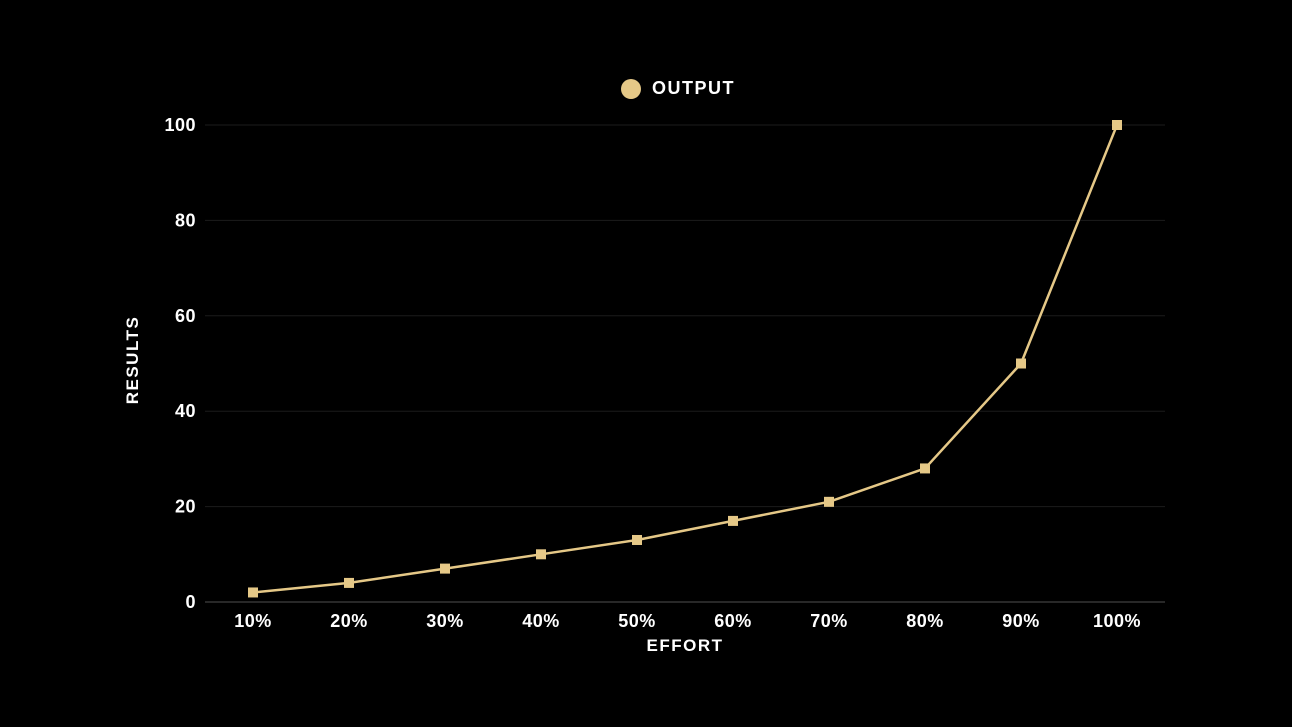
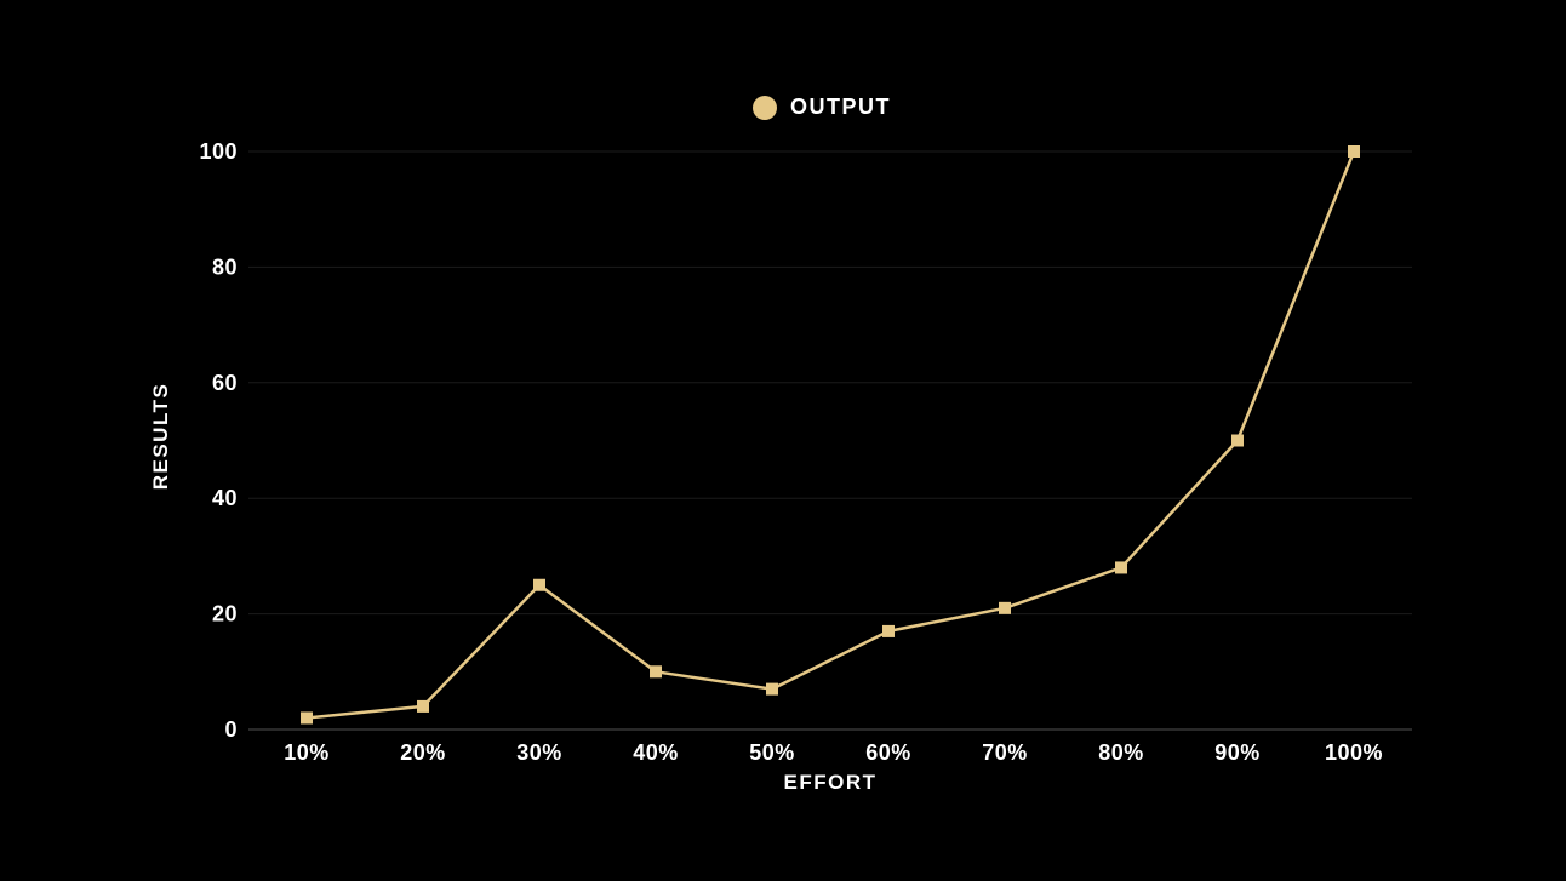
30%: 7 -> 25
50%: 13 -> 7
